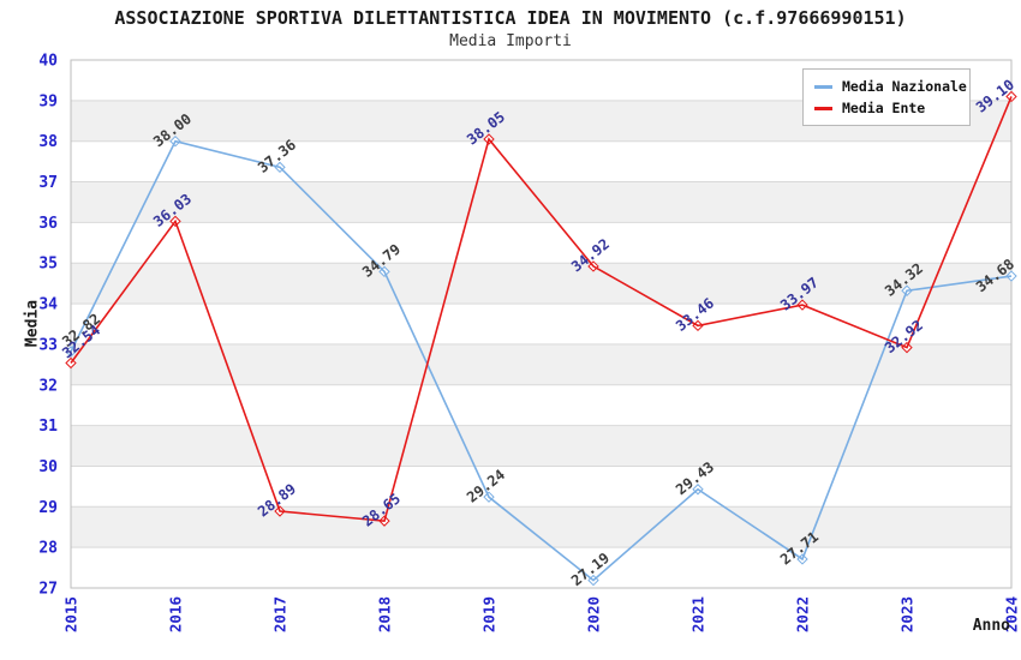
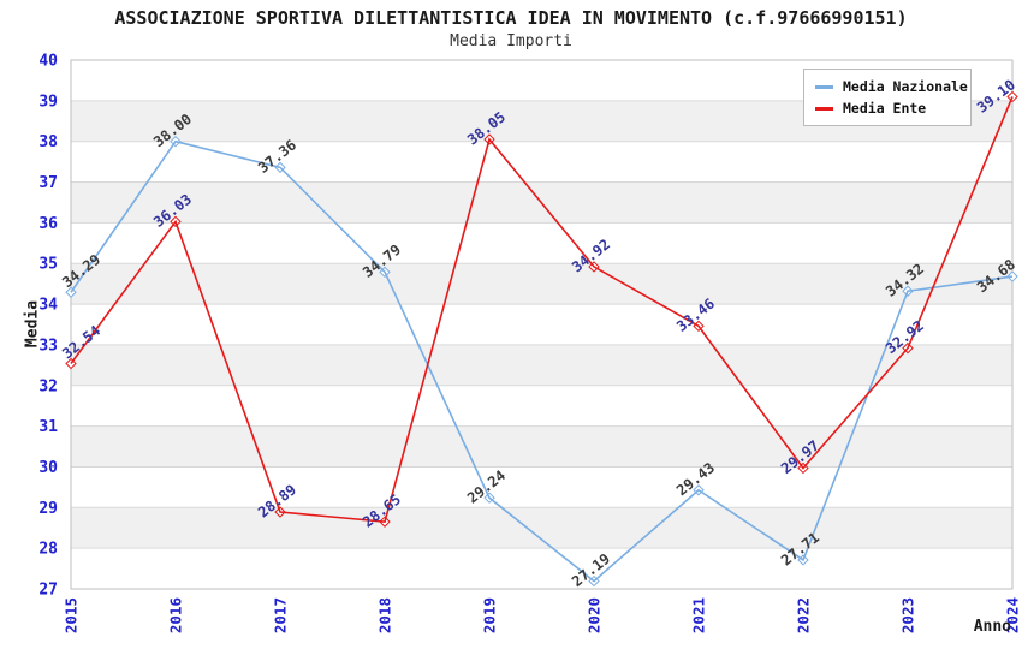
Media Nazionale/2015: 32.82 -> 34.29
Media Ente/2022: 33.97 -> 29.97
